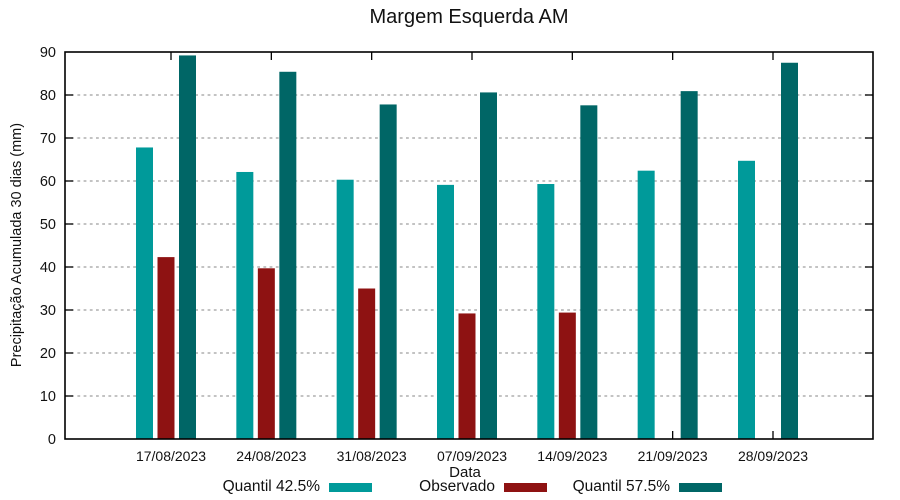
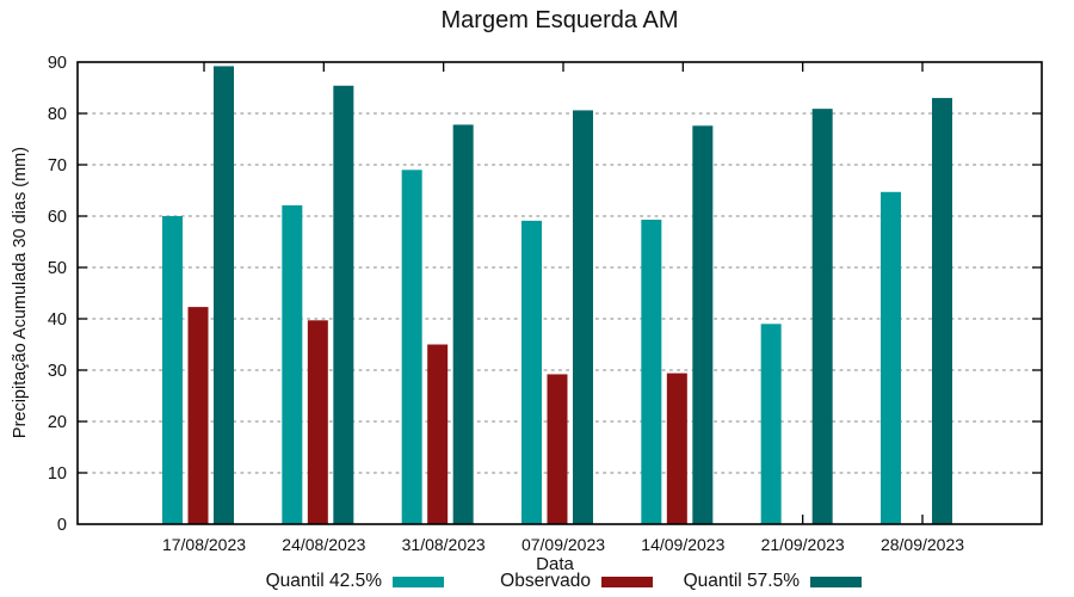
Quantil 42.5%/17/08/2023: 68 -> 60
Quantil 42.5%/31/08/2023: 60 -> 69
Quantil 42.5%/21/09/2023: 62 -> 39
Quantil 57.5%/28/09/2023: 88 -> 83
